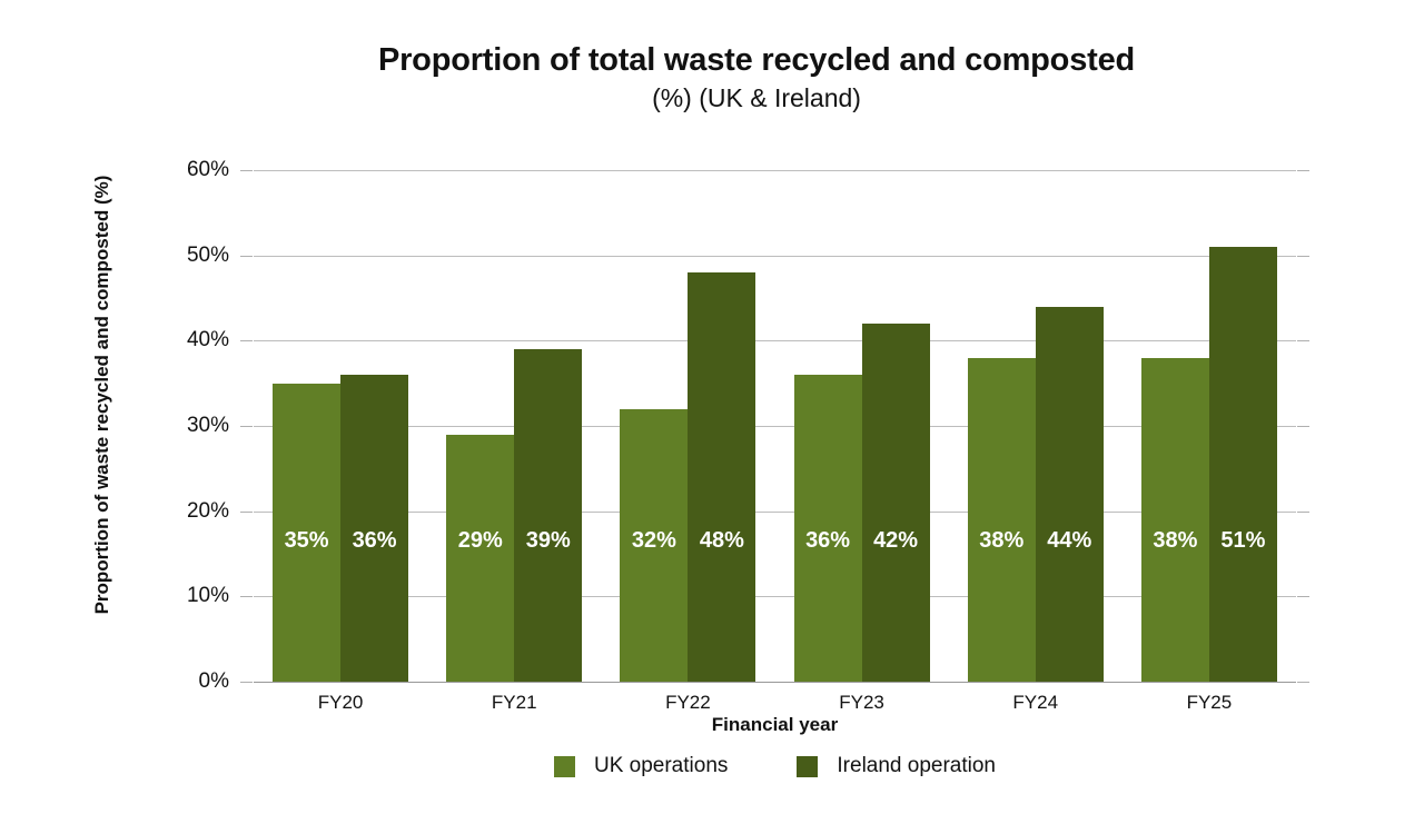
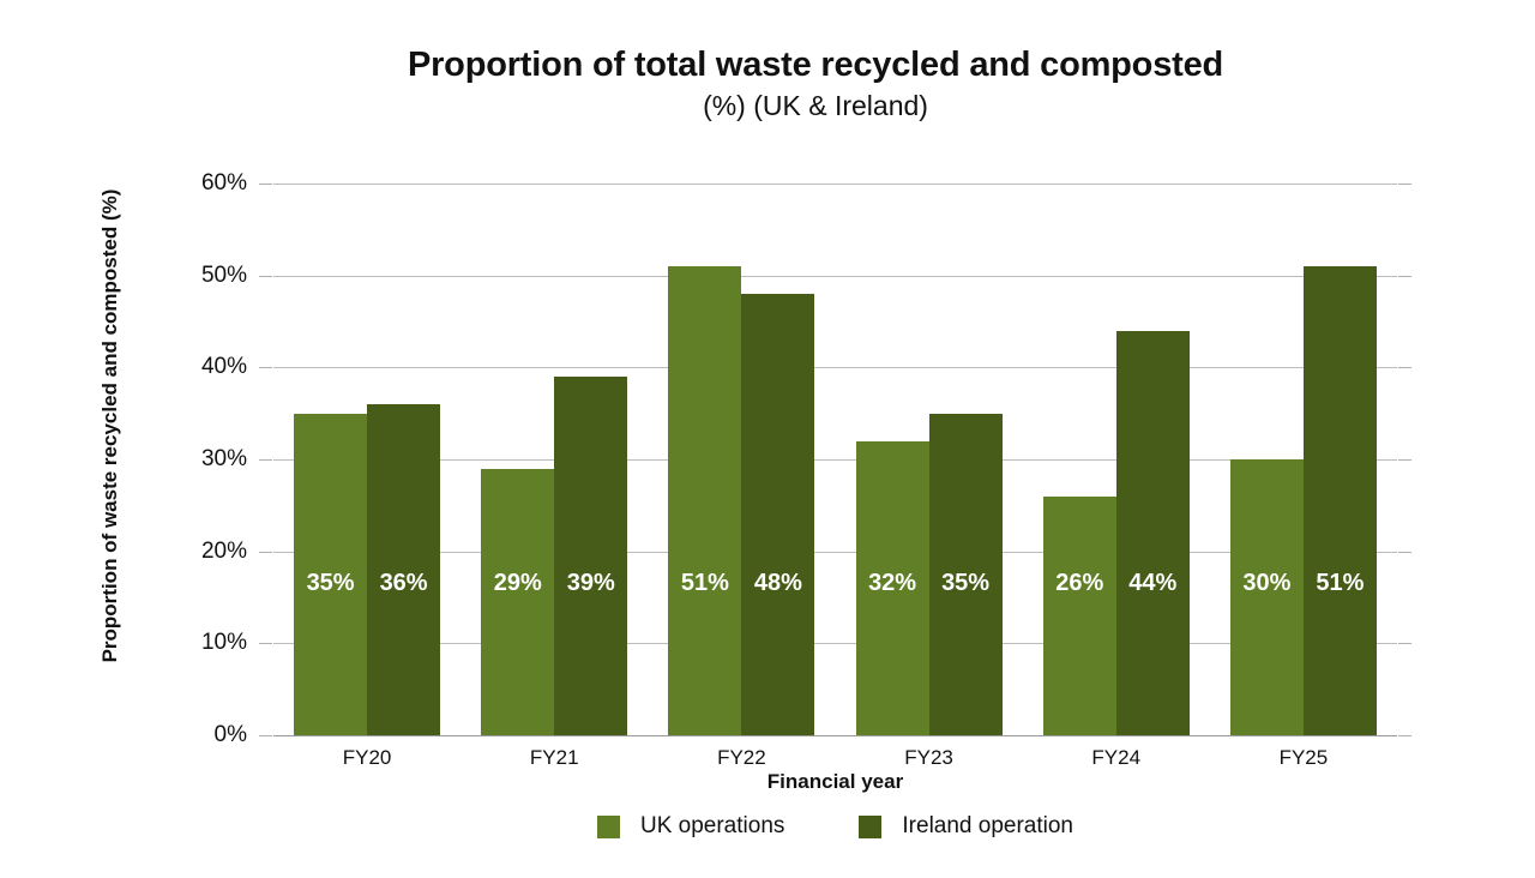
UK operations/FY22: 32% -> 51%
UK operations/FY23: 36% -> 32%
Ireland operation/FY23: 42% -> 35%
UK operations/FY24: 38% -> 26%
UK operations/FY25: 38% -> 30%
